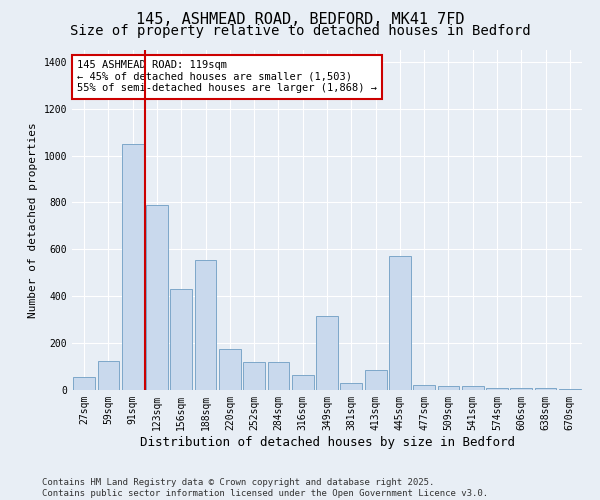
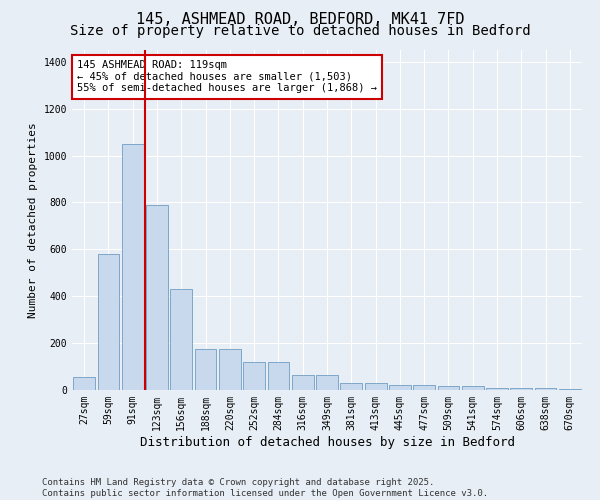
59sqm: 125 -> 580
188sqm: 555 -> 175
349sqm: 315 -> 65
413sqm: 85 -> 30
445sqm: 570 -> 20
